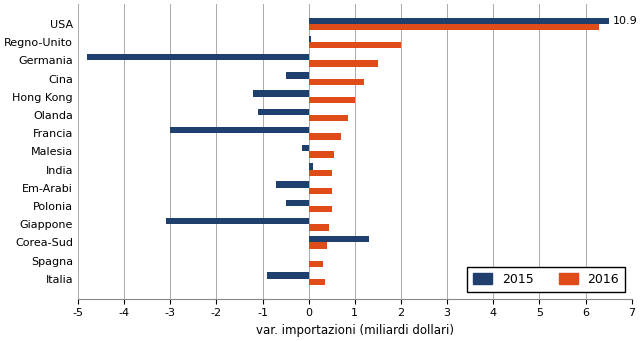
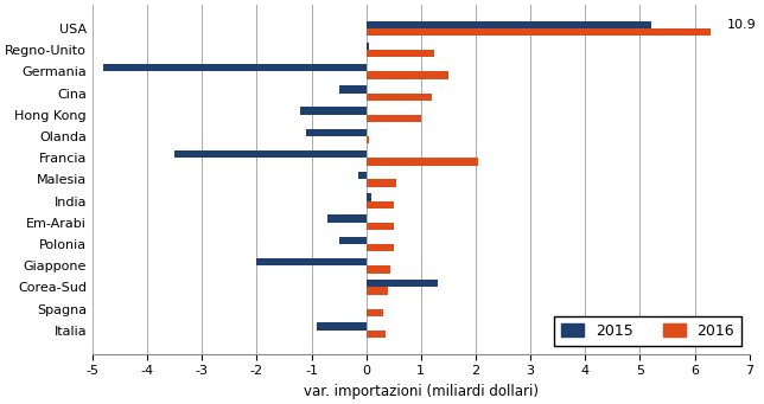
2015/USA: 6.50 -> 5.20
2016/Regno-Unito: 2.00 -> 1.25
2016/Olanda: 0.85 -> 0.05
2015/Francia: -3.00 -> -3.50
2016/Francia: 0.70 -> 2.05
2015/Giappone: -3.10 -> -2.00
